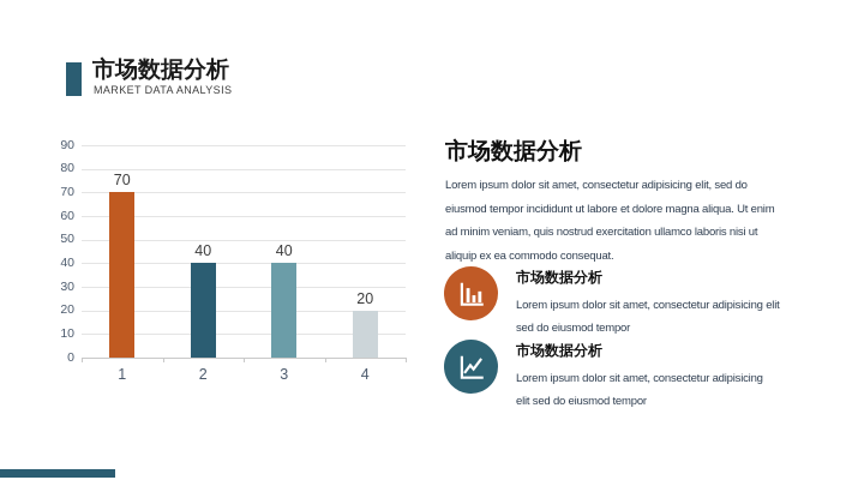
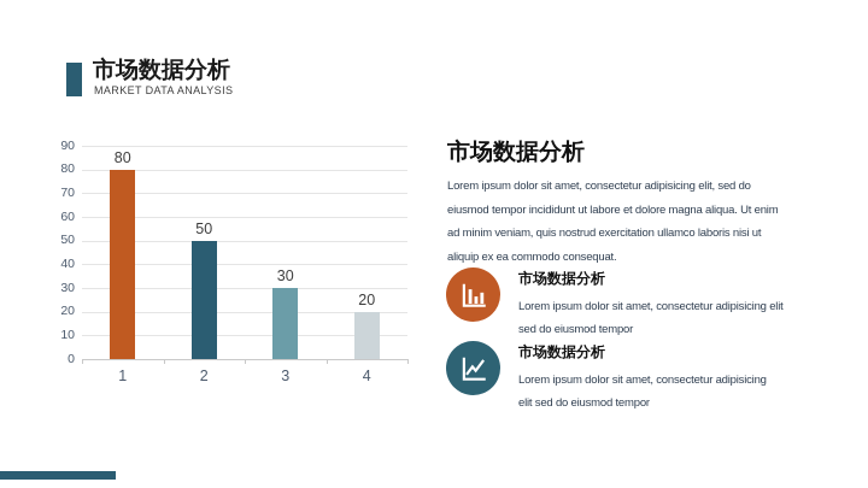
1: 70 -> 80
2: 40 -> 50
3: 40 -> 30
